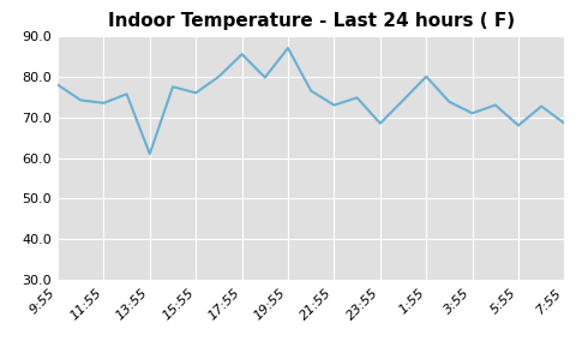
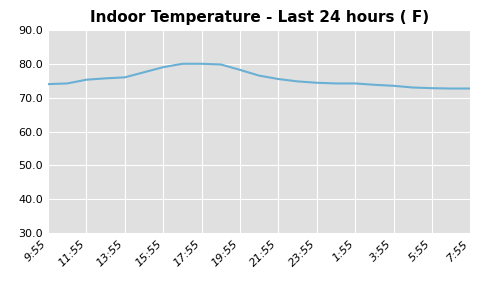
9:55: 78.0 -> 74.0
11:55: 73.5 -> 75.3
13:55: 61.0 -> 76.0
15:55: 76.0 -> 79.0
17:55: 85.5 -> 80.0
19:55: 87.0 -> 78.2
21:55: 73.0 -> 75.5
23:55: 68.5 -> 74.4
1:55: 80.0 -> 74.2
3:55: 71.0 -> 73.5
5:55: 68.0 -> 72.8
7:55: 68.5 -> 72.7
